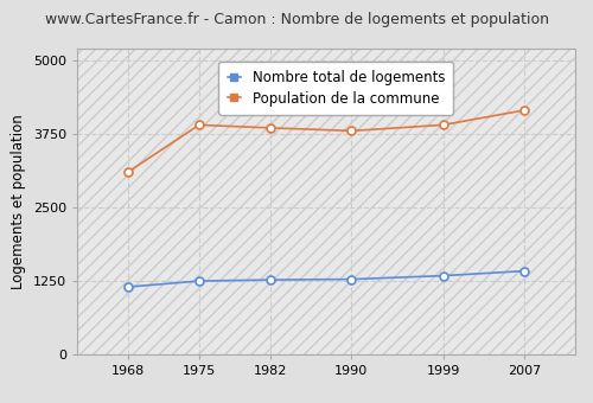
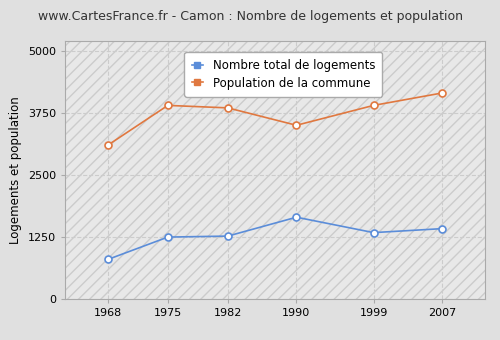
Nombre total de logements/1968: 1150 -> 800
Nombre total de logements/1990: 1280 -> 1650
Population de la commune/1990: 3800 -> 3500
